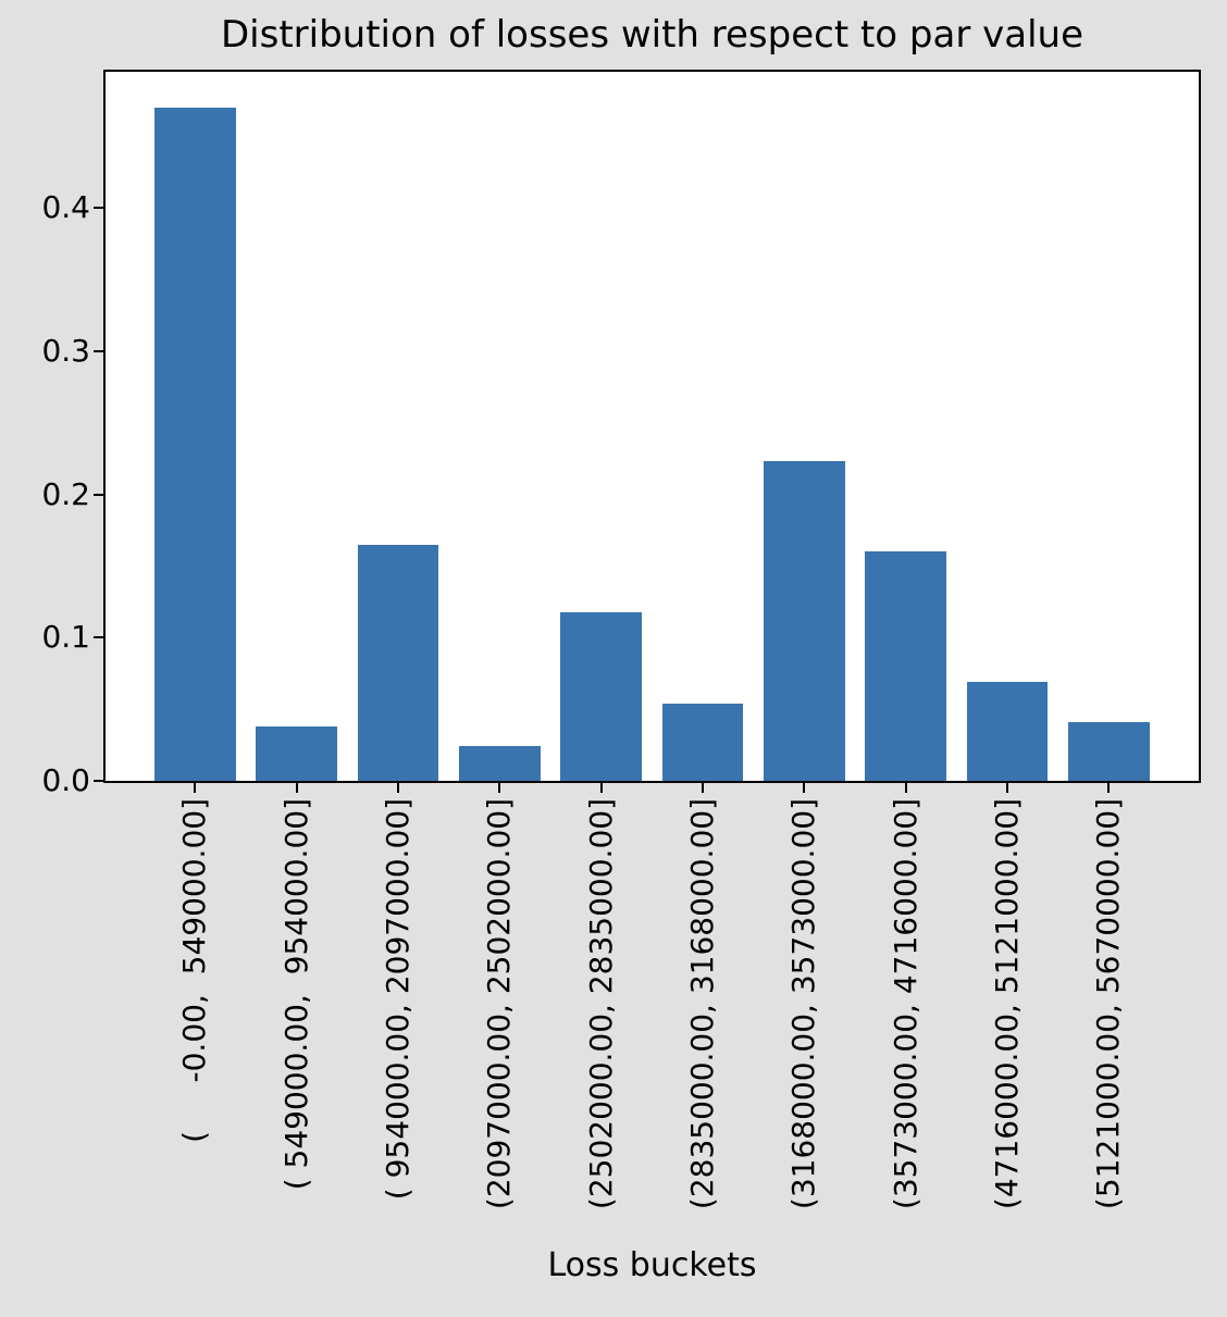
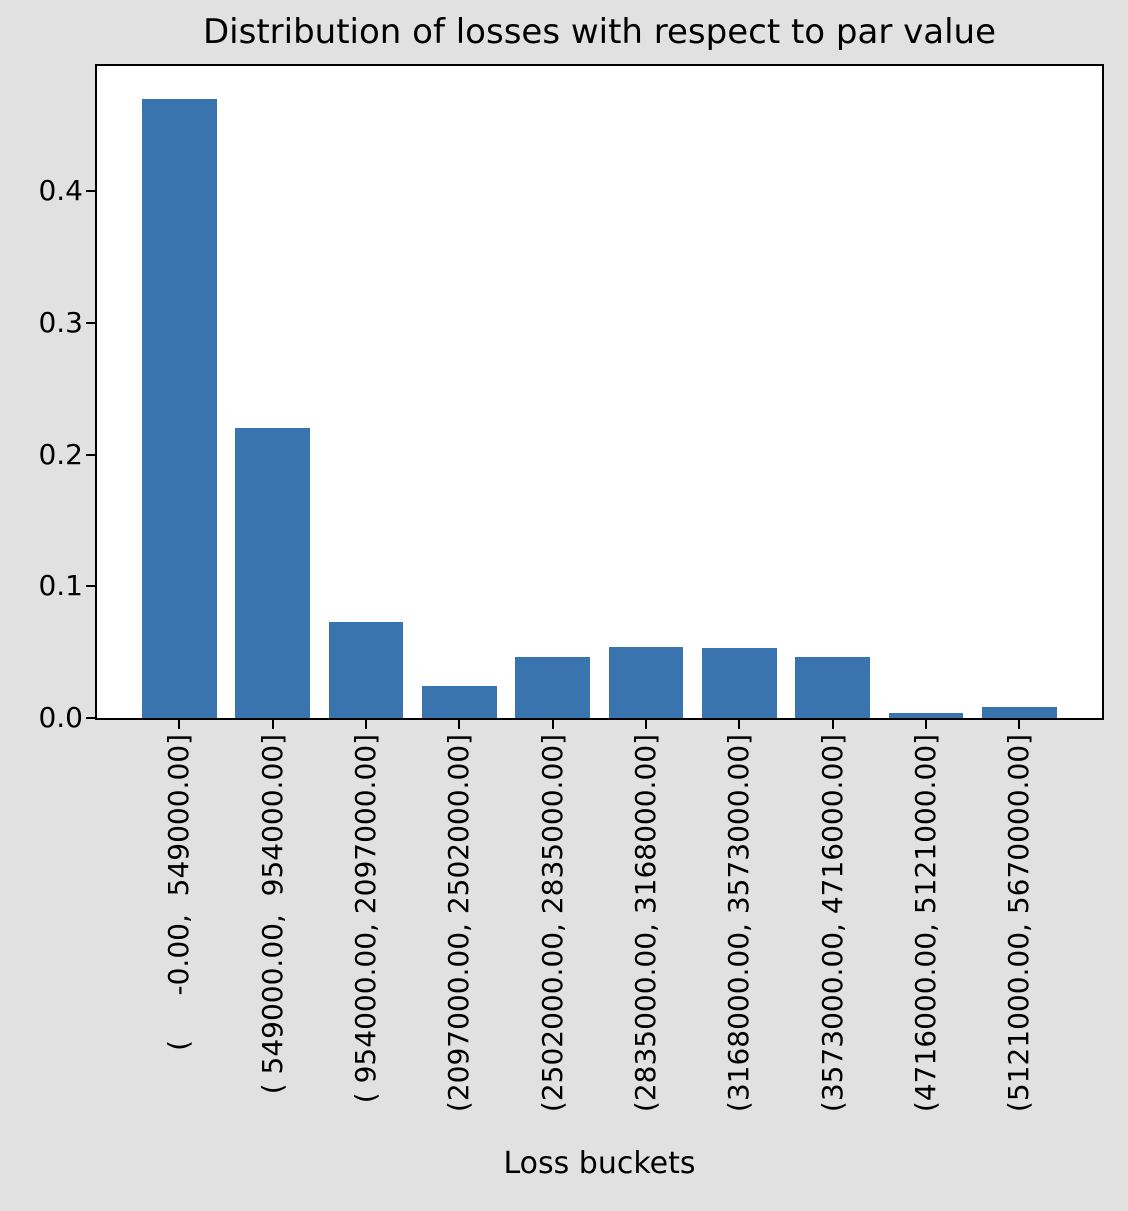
( 549000.00, 954000.00]: 0.038 -> 0.220
( 954000.00, 2097000.00]: 0.165 -> 0.073
(2502000.00, 2835000.00]: 0.118 -> 0.046
(3168000.00, 3573000.00]: 0.223 -> 0.053
(3573000.00, 4716000.00]: 0.160 -> 0.046
(4716000.00, 5121000.00]: 0.069 -> 0.004
(5121000.00, 5670000.00]: 0.041 -> 0.008
